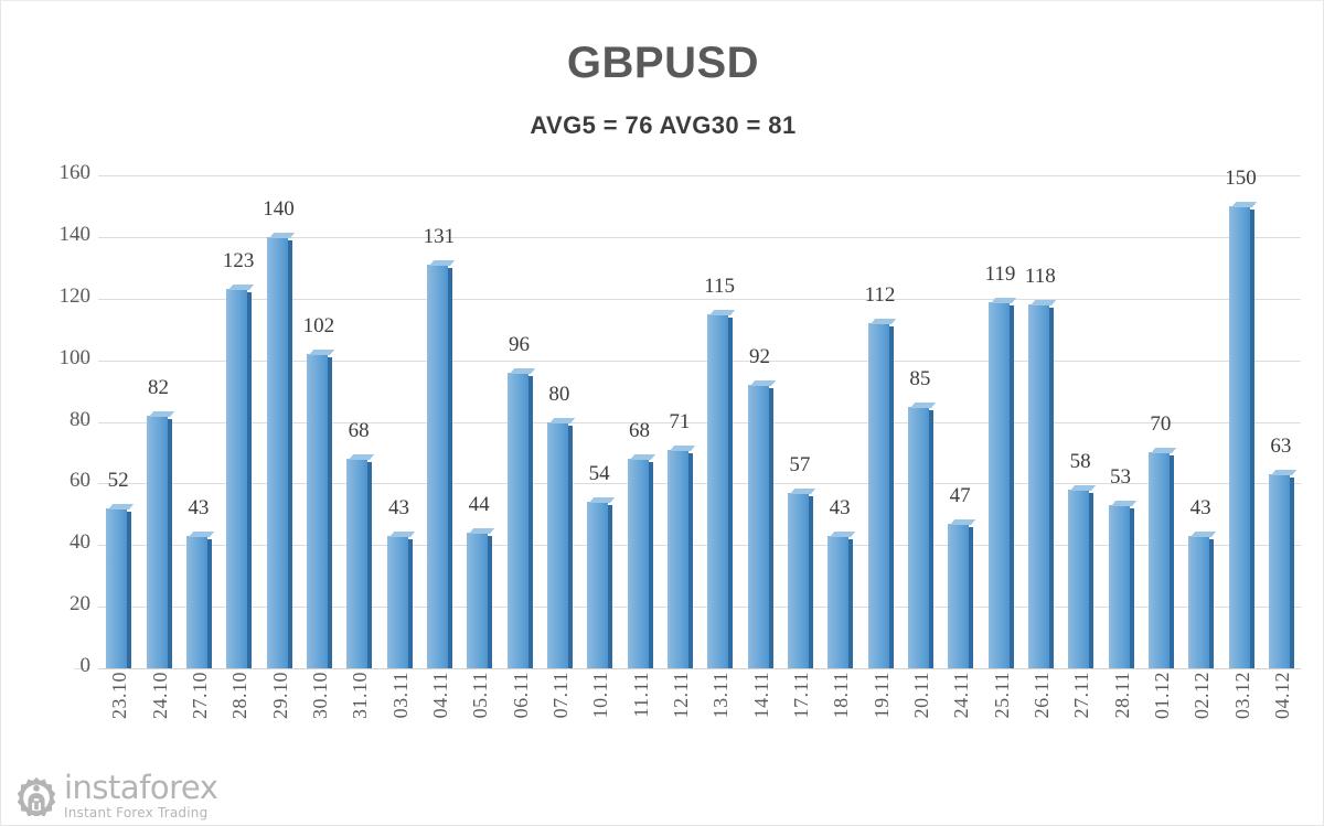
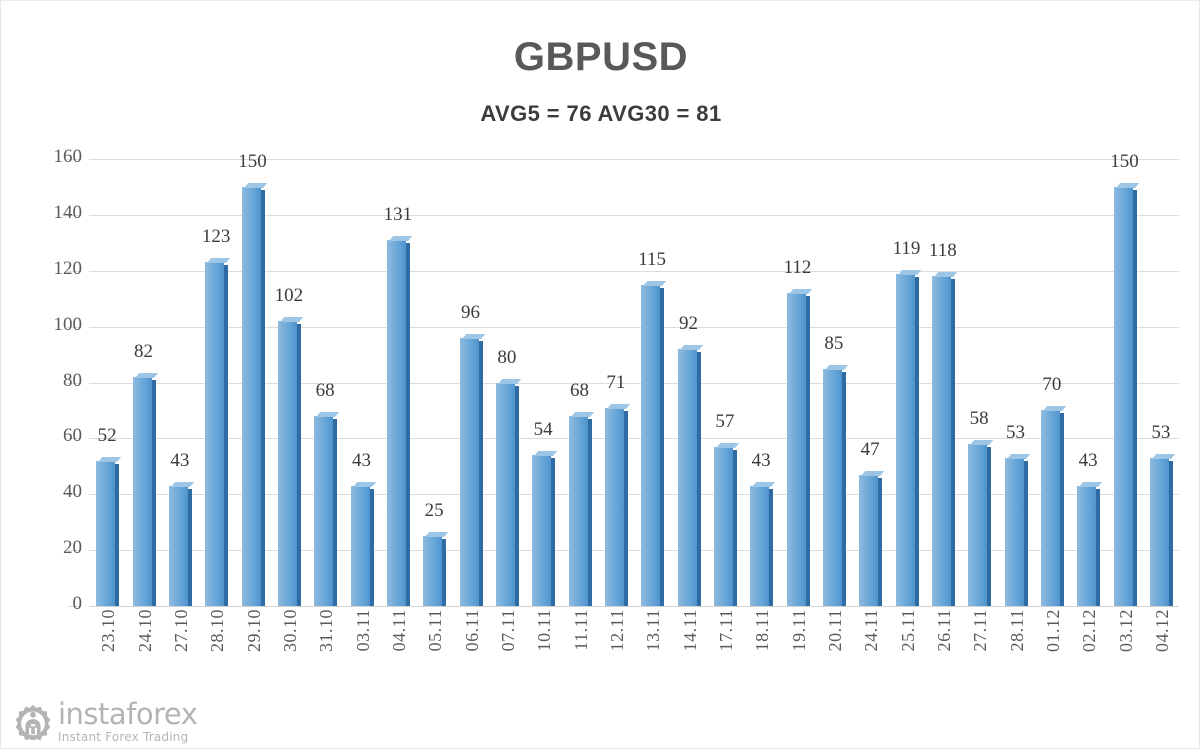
29.10: 140 -> 150
05.11: 44 -> 25
04.12: 63 -> 53
